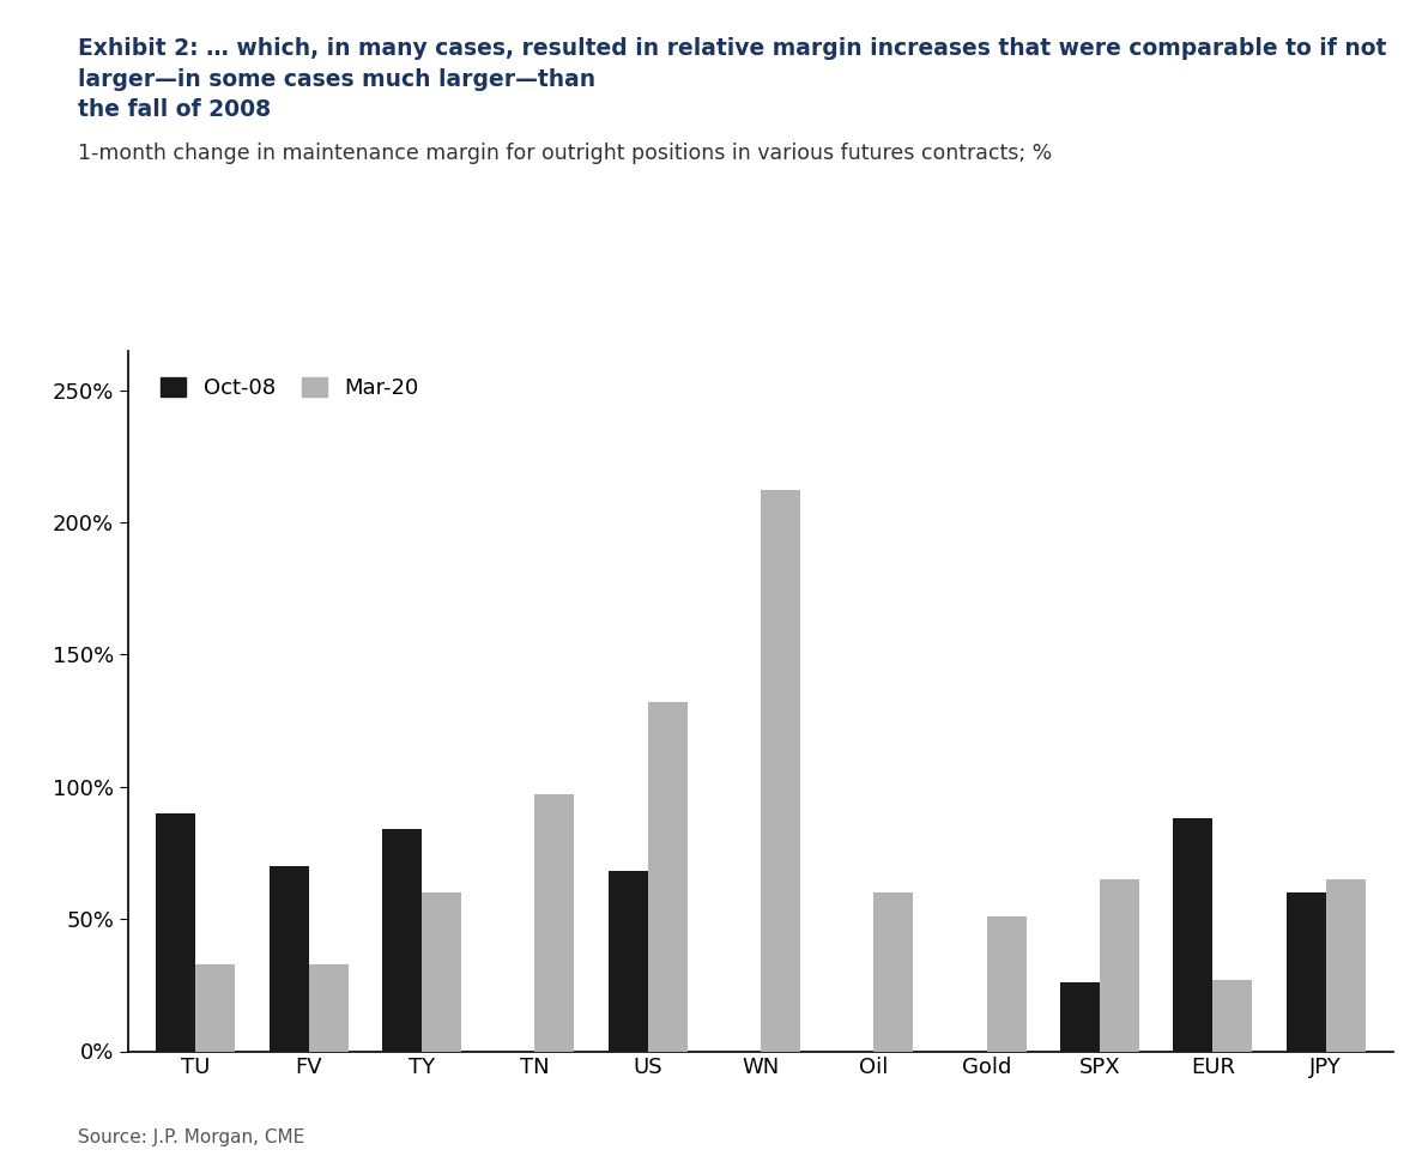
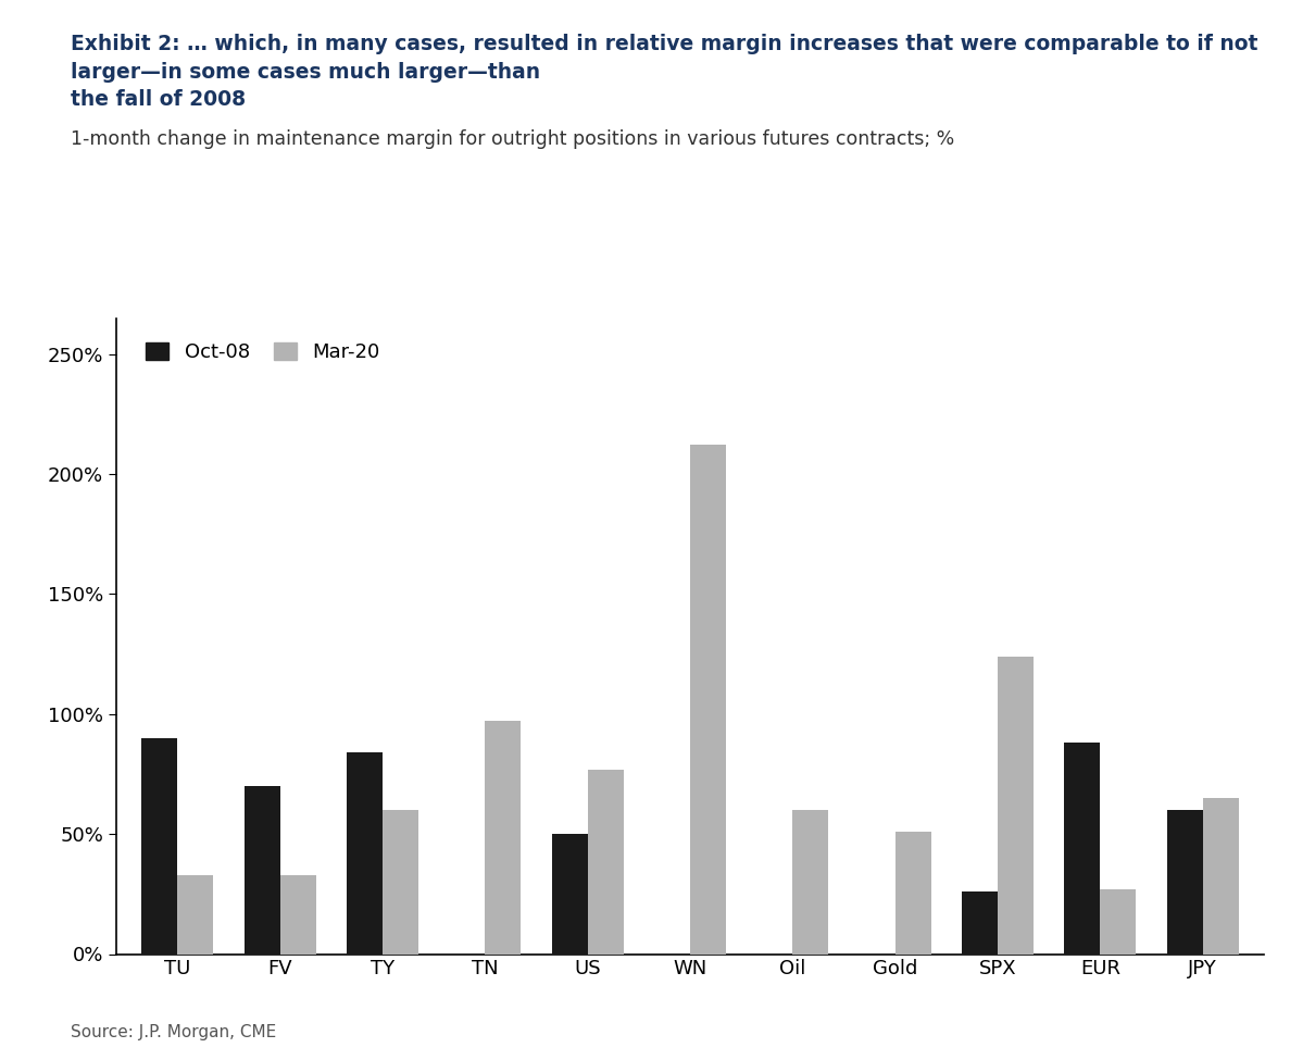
Oct-08/US: 68% -> 50%
Mar-20/US: 132% -> 77%
Mar-20/SPX: 65% -> 124%
